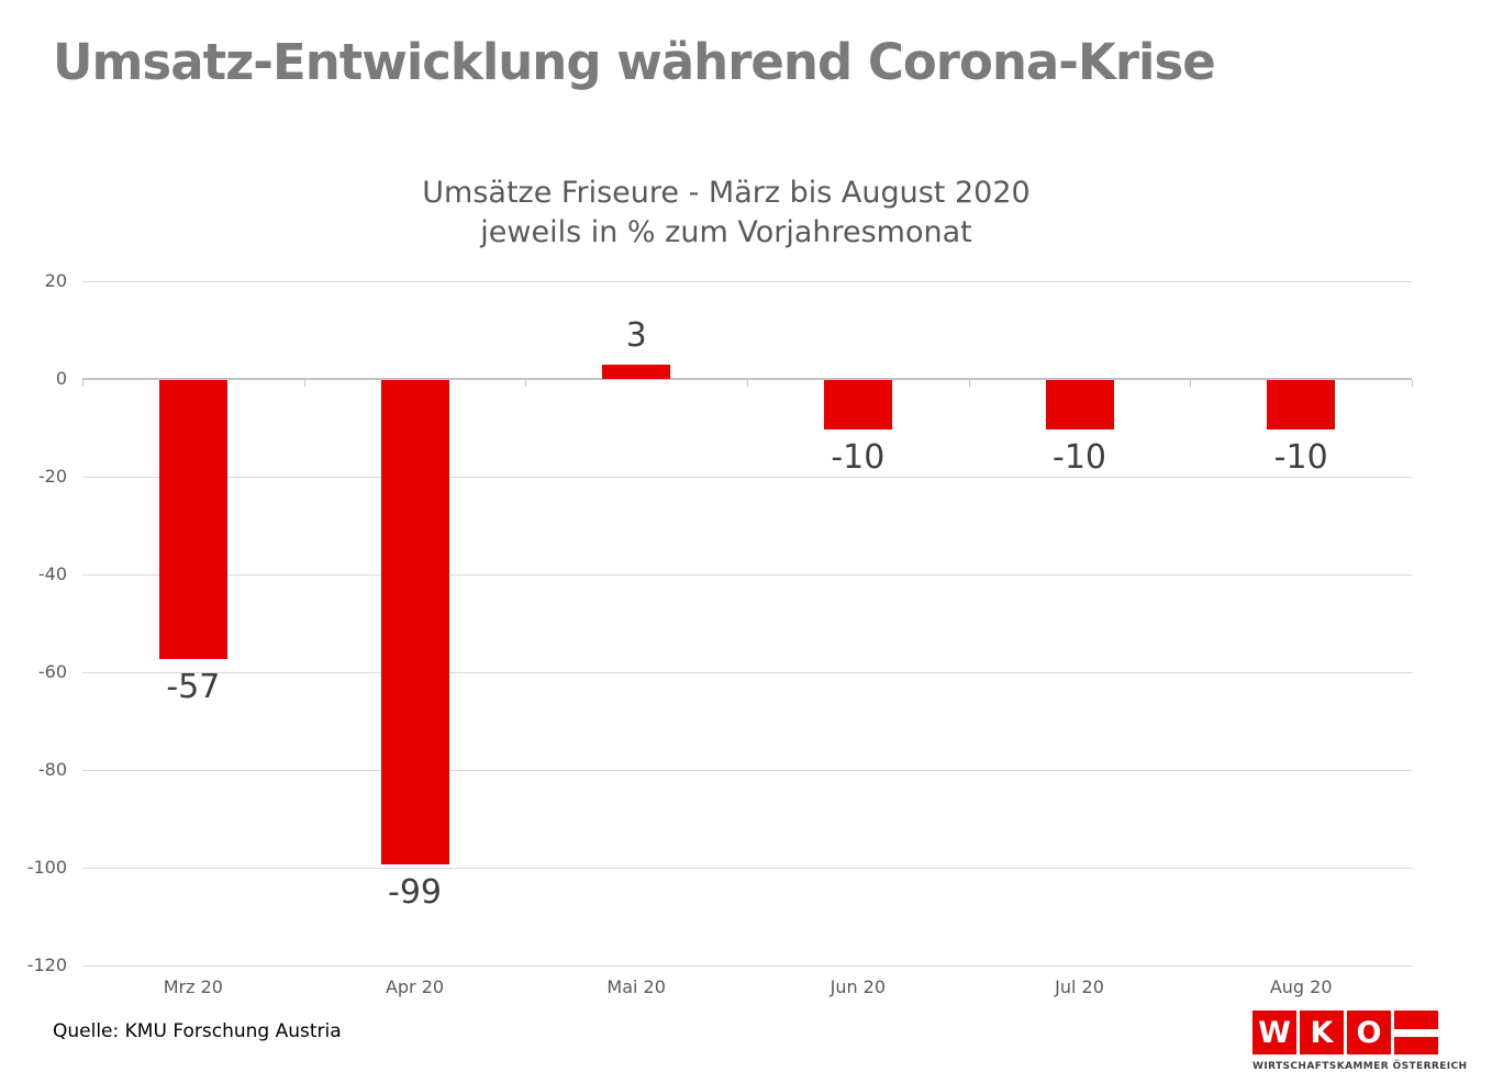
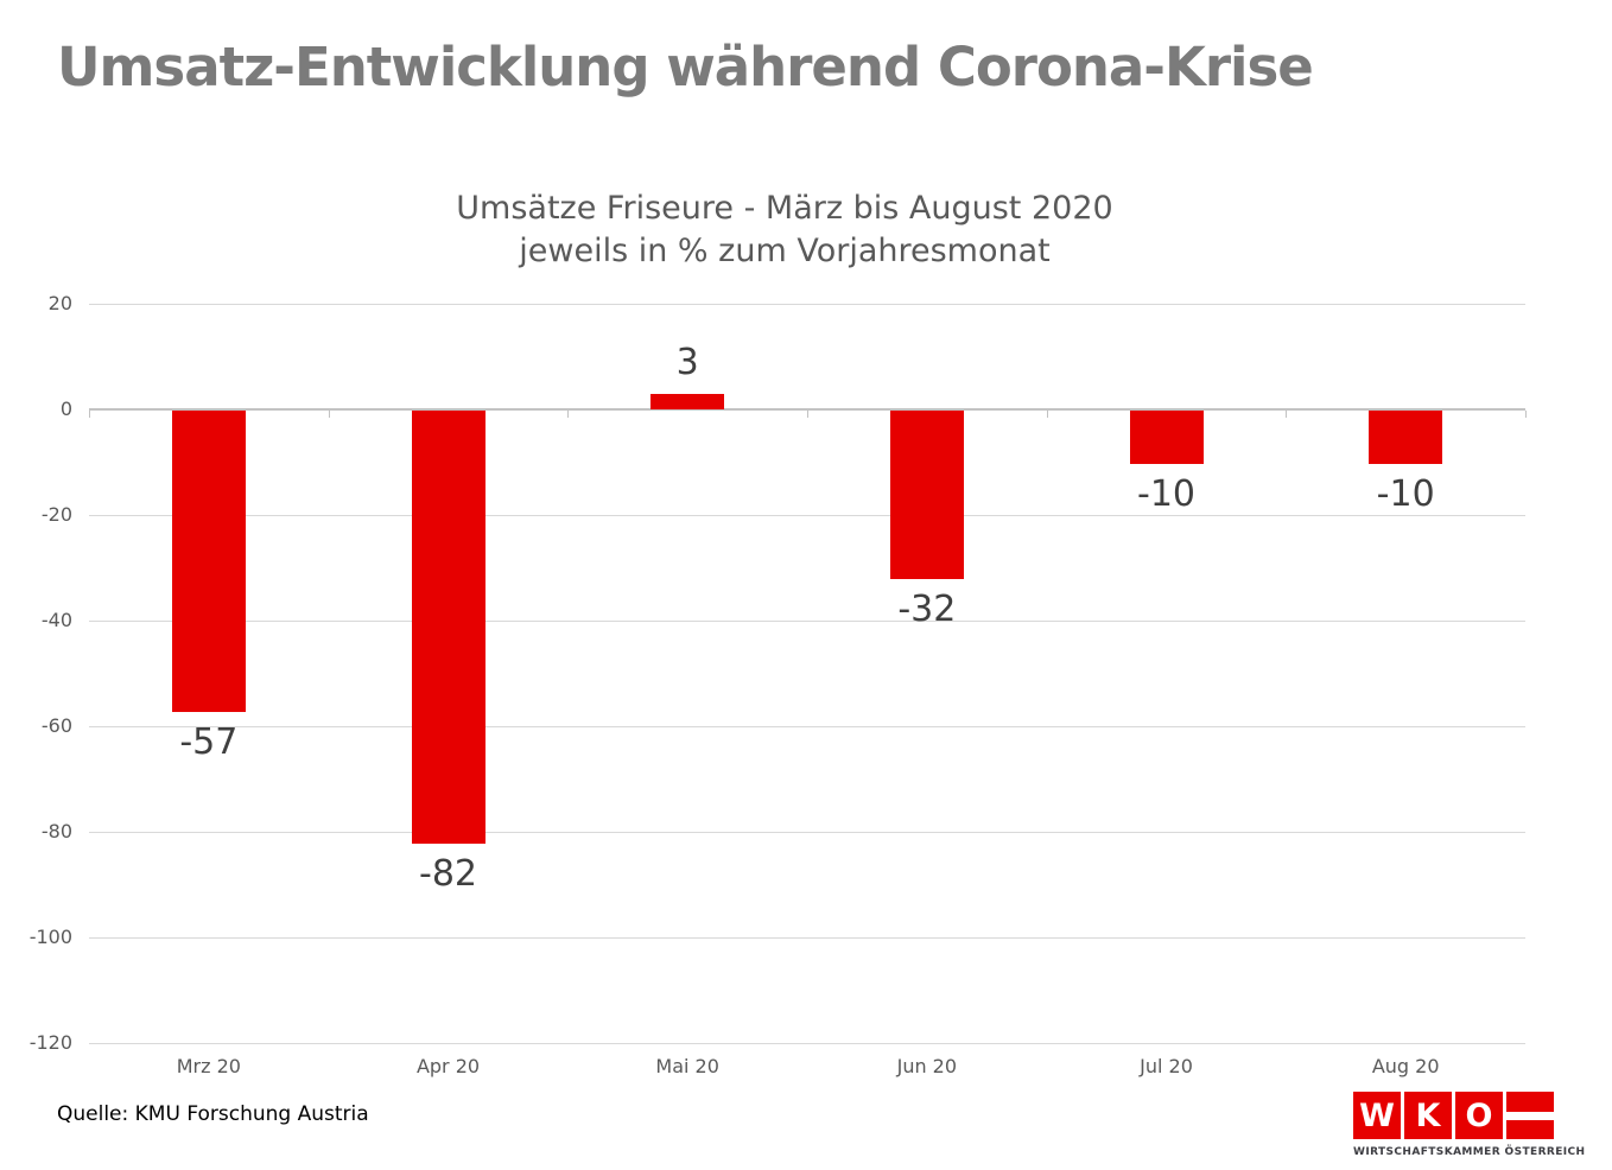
Apr 20: -99 -> -82
Jun 20: -10 -> -32
